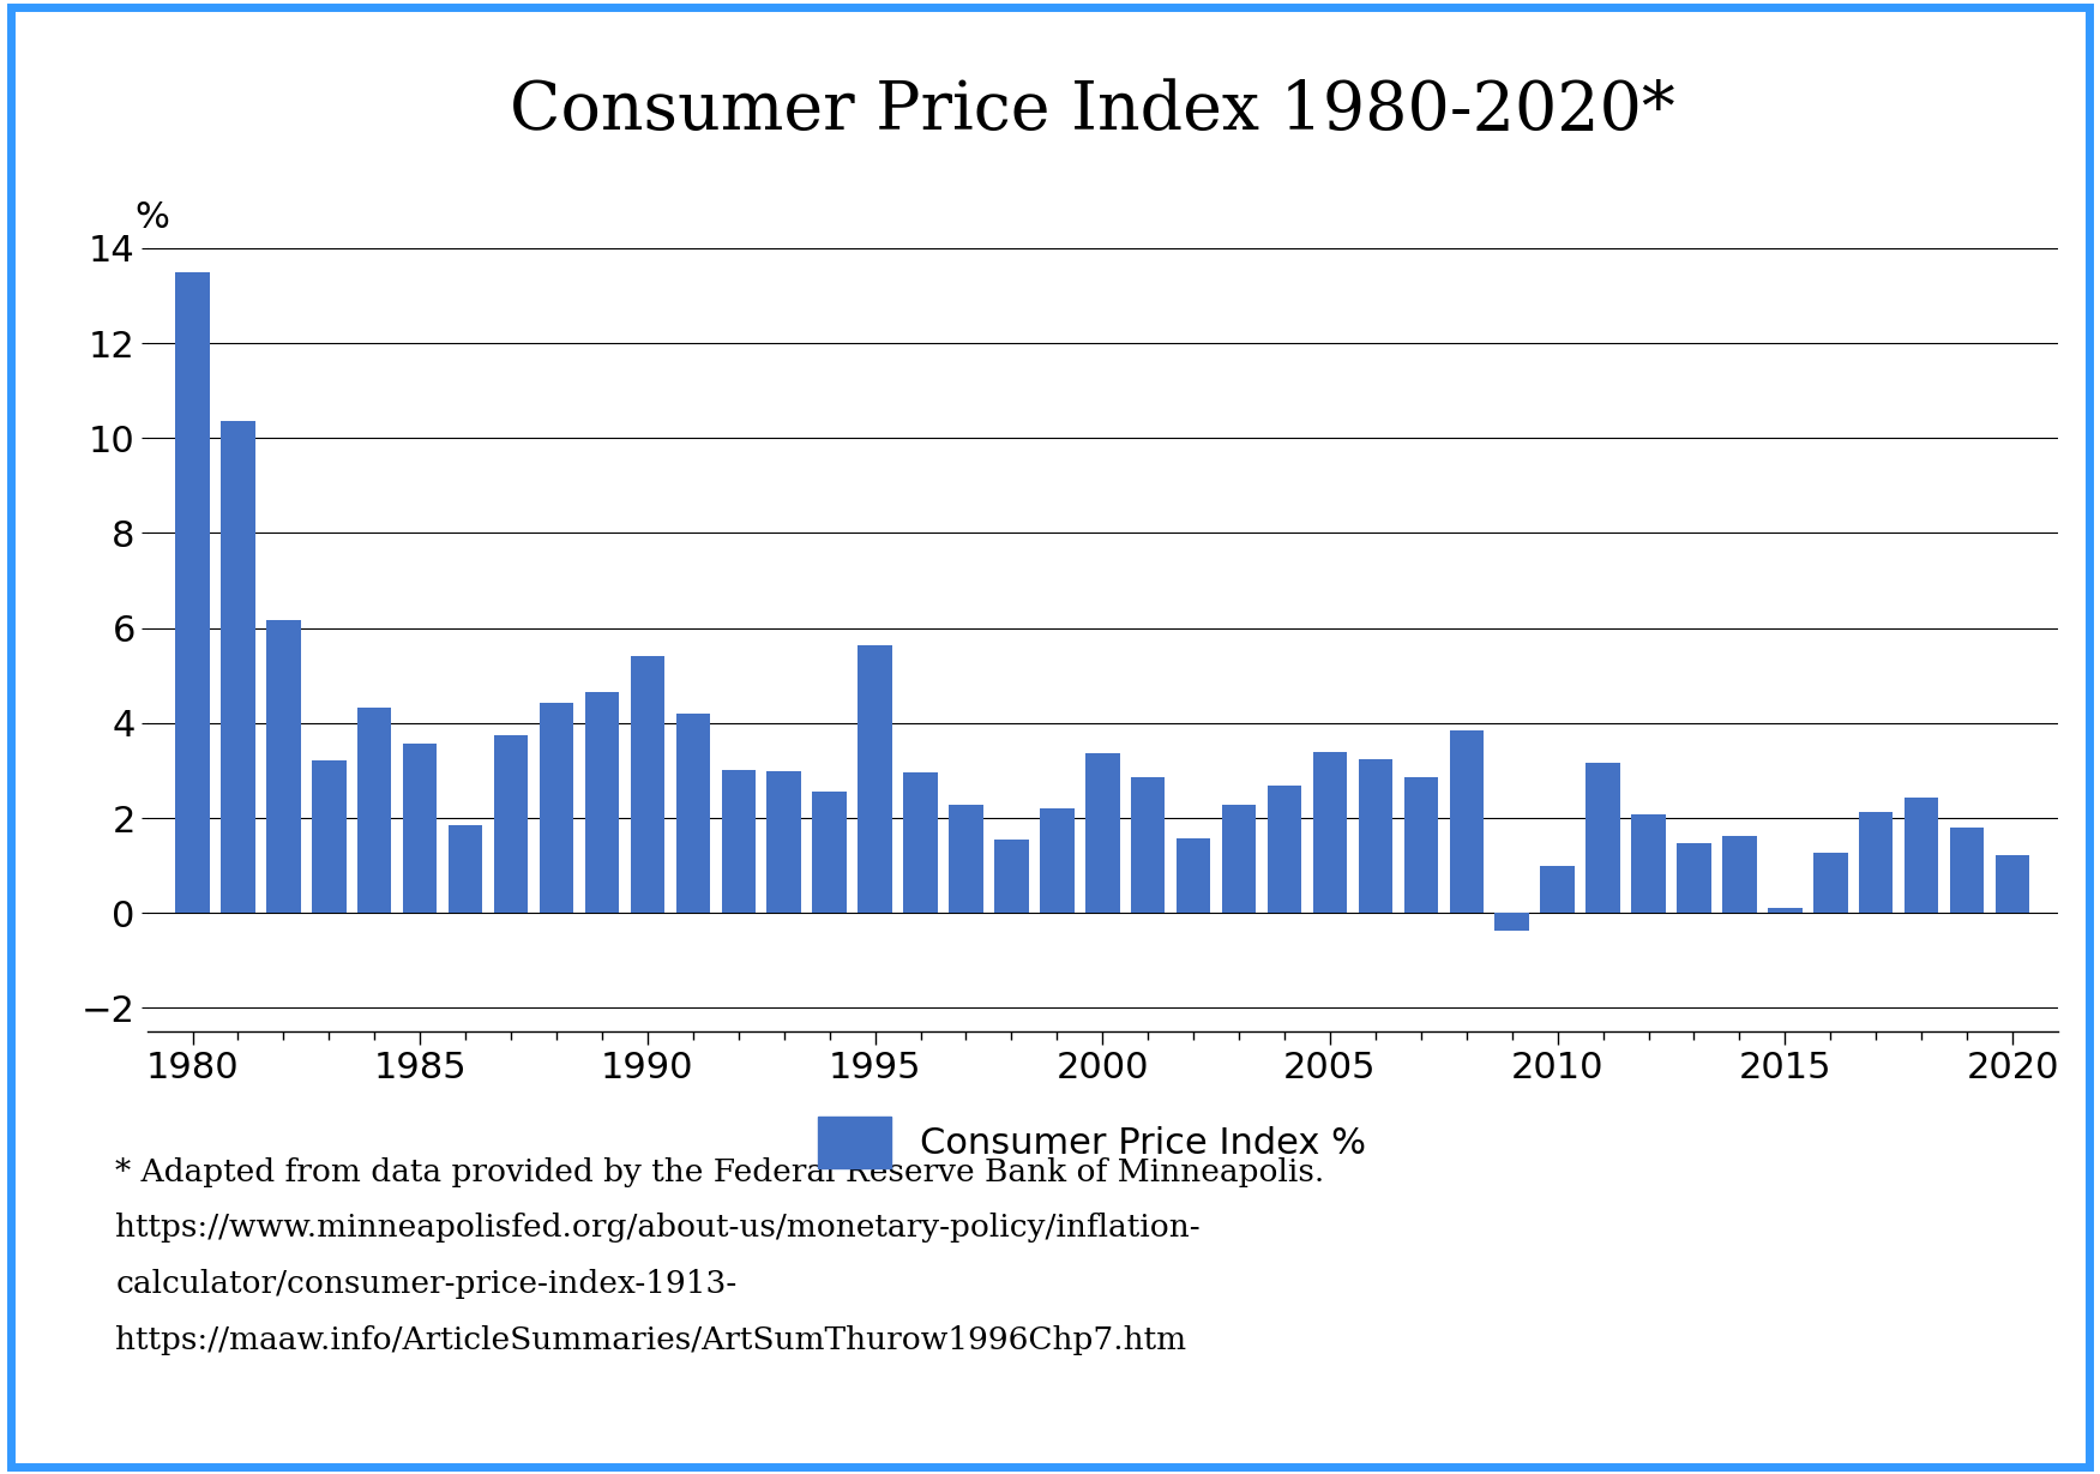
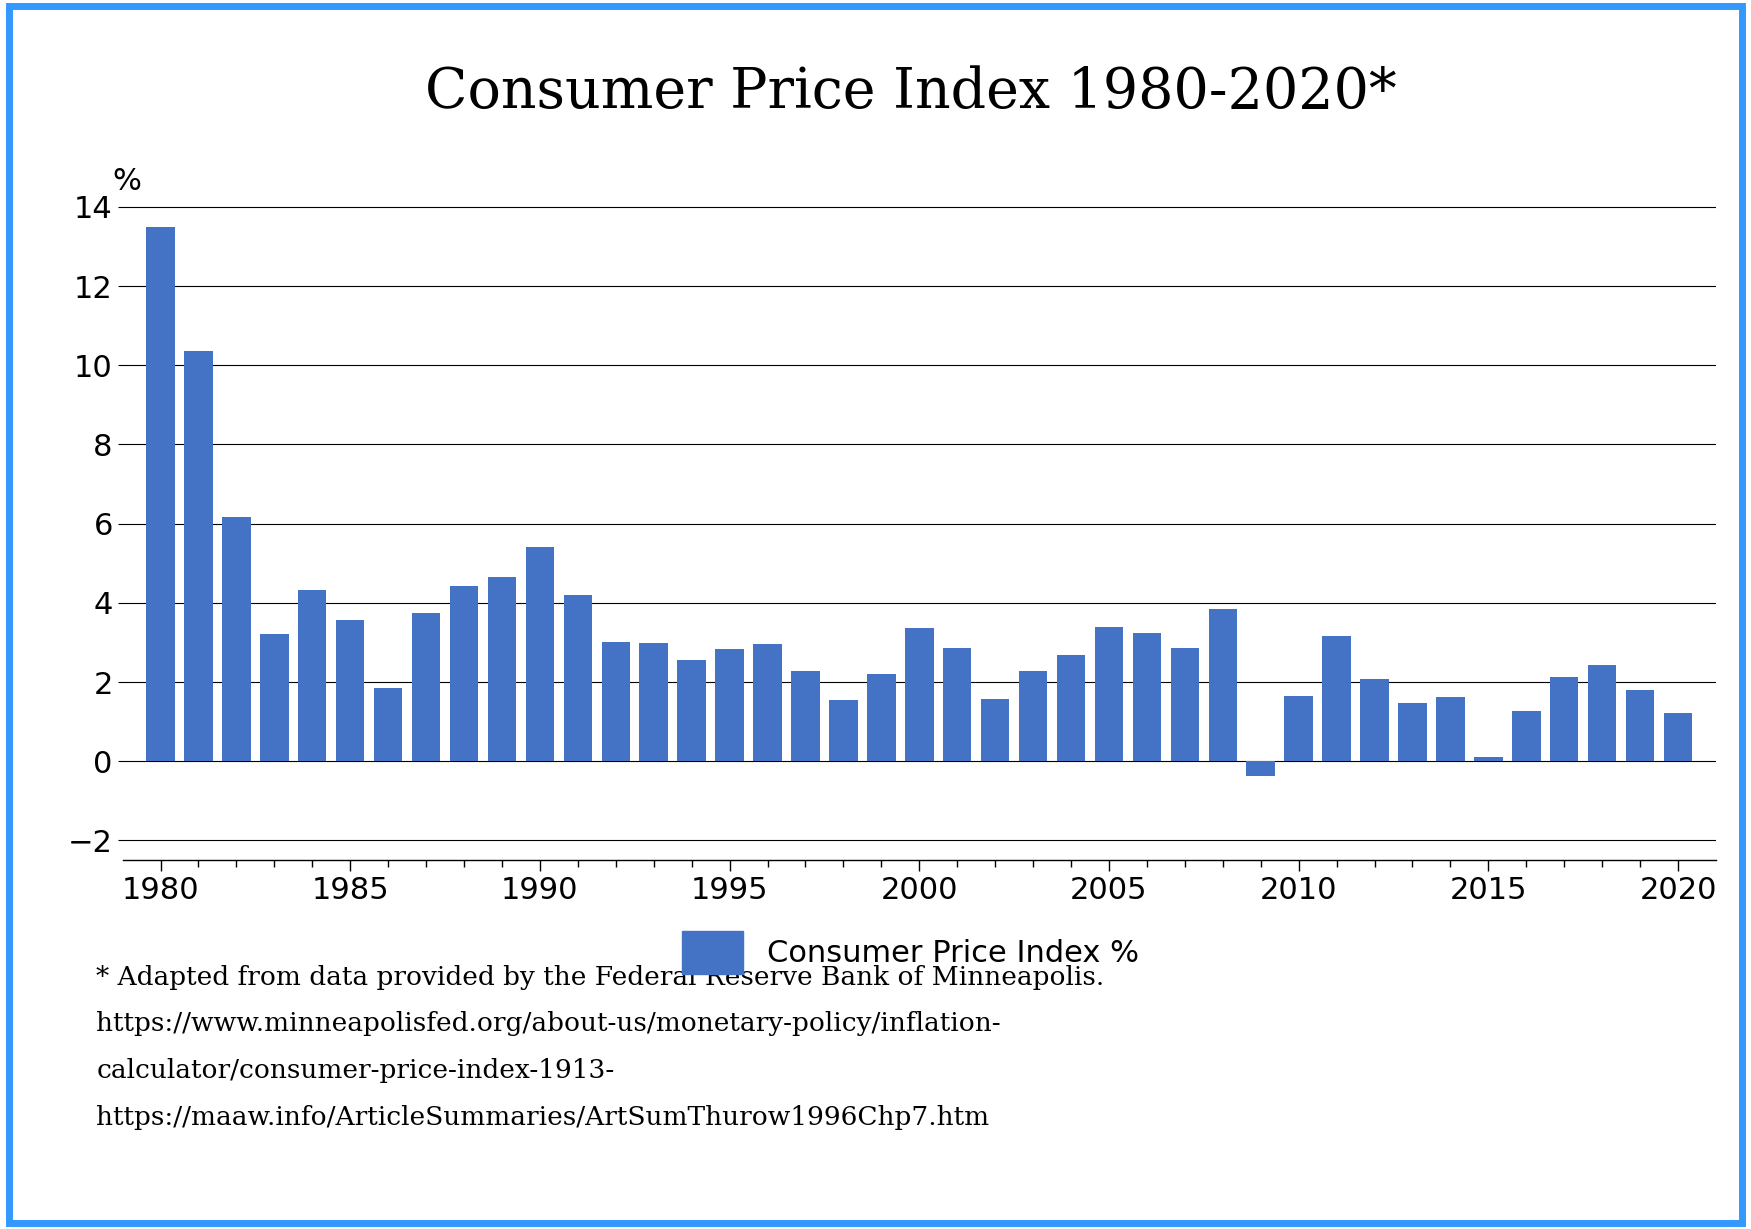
1995: 5.65 -> 2.83
2010: 1.00 -> 1.64
